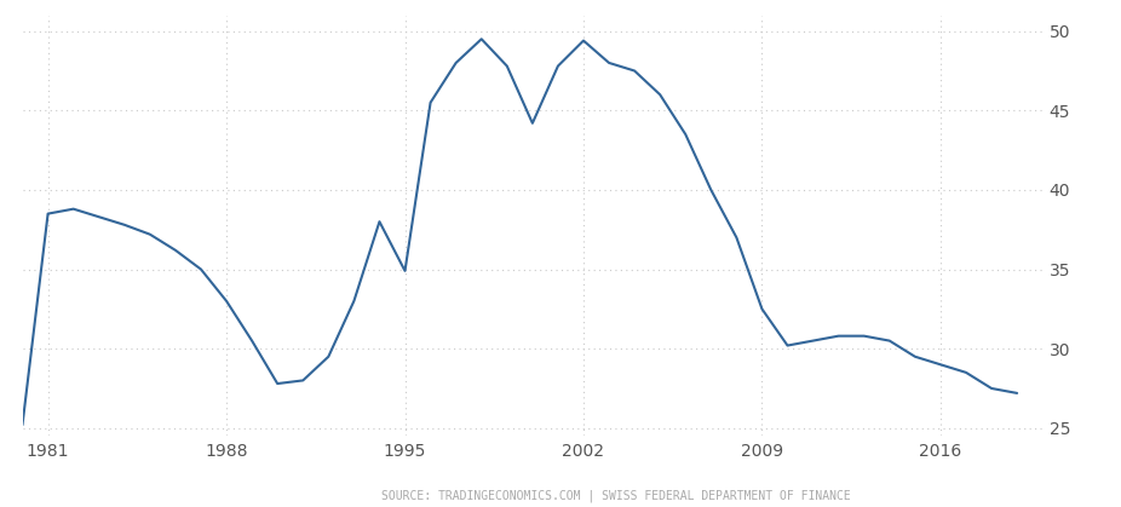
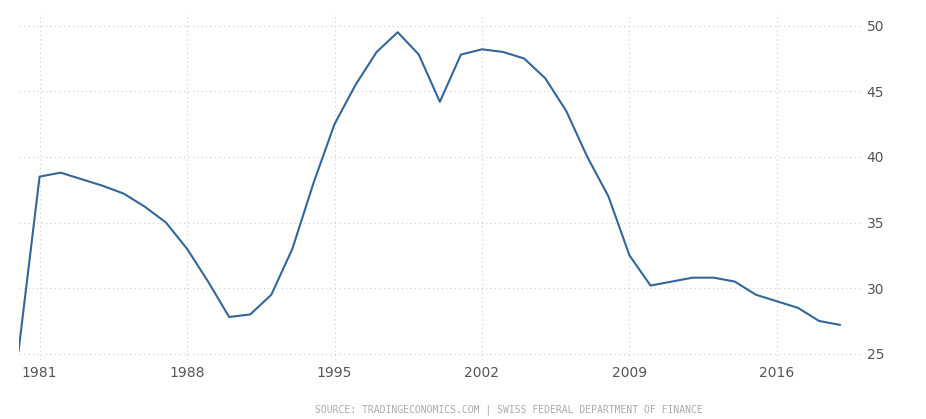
1995: 34.9 -> 42.5
2002: 49.4 -> 48.2
